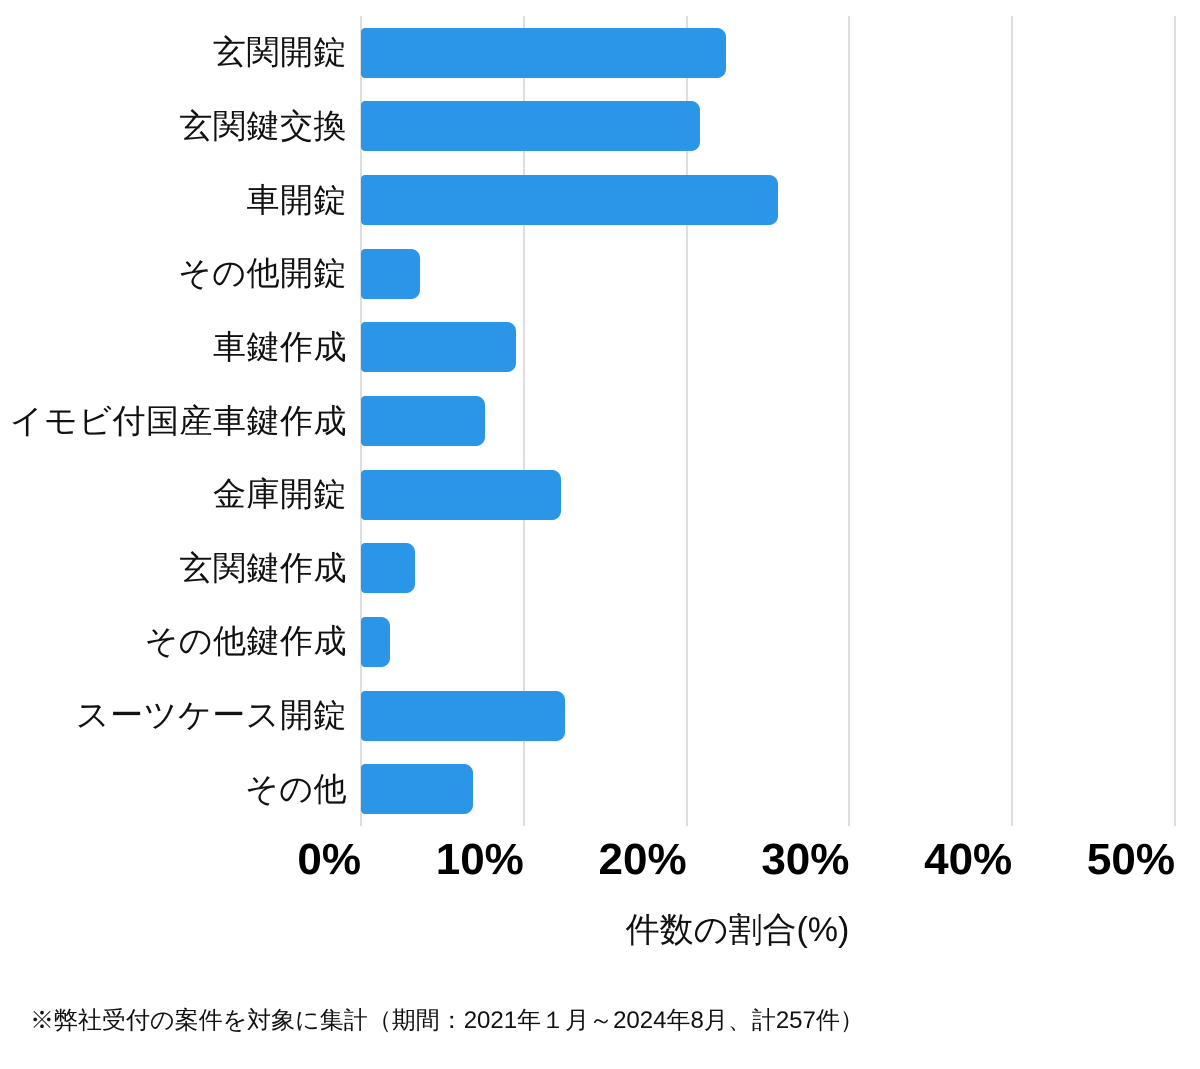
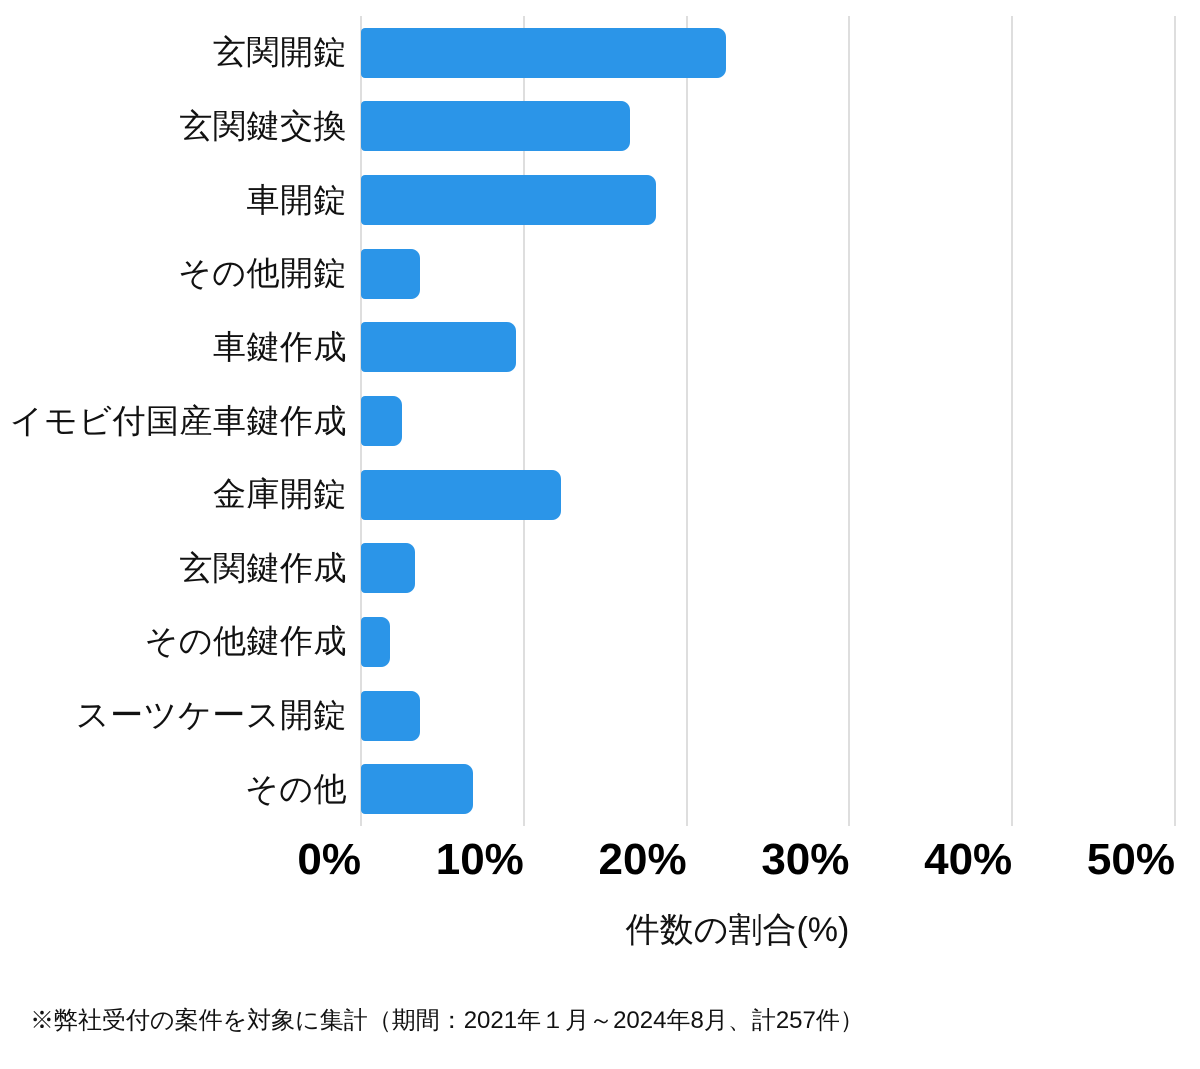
玄関鍵交換: 20.8% -> 16.5%
車開錠: 25.6% -> 18.1%
イモビ付国産車鍵作成: 7.6% -> 2.5%
スーツケース開錠: 12.5% -> 3.6%
